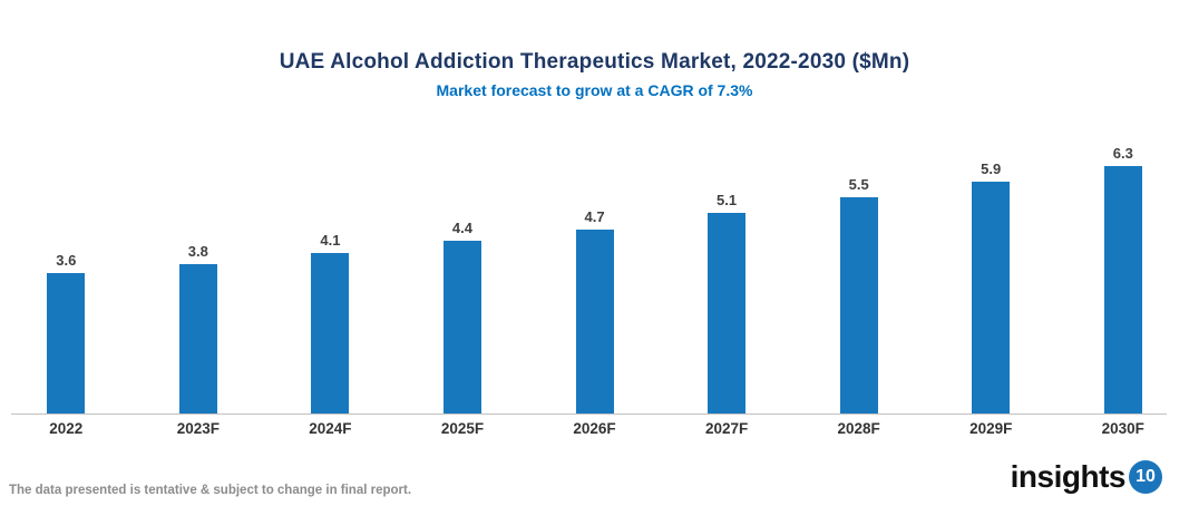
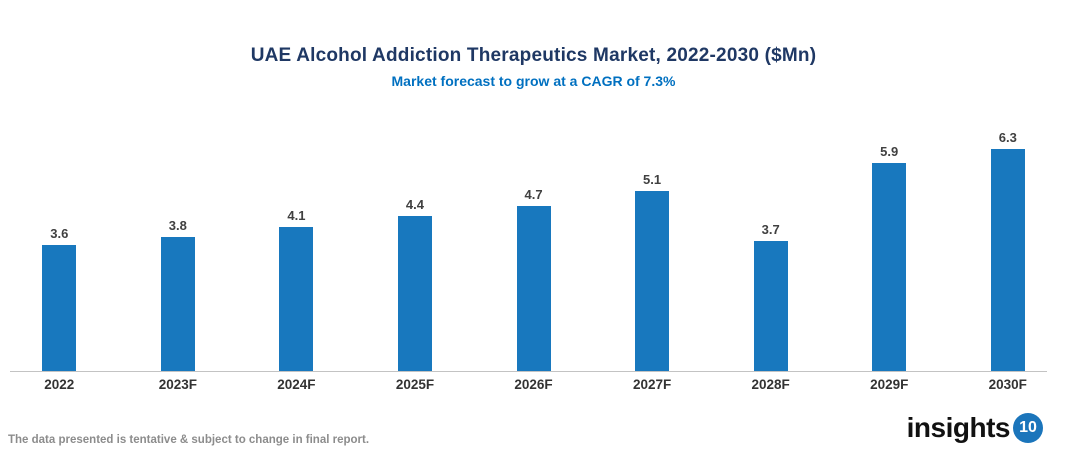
2028F: 5.5 -> 3.7
